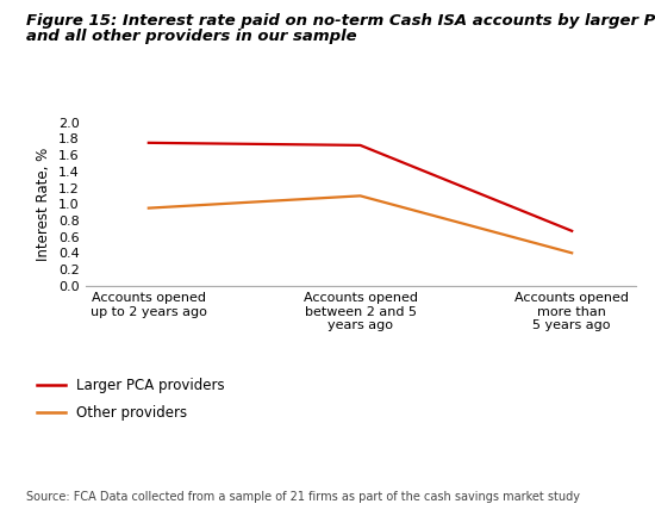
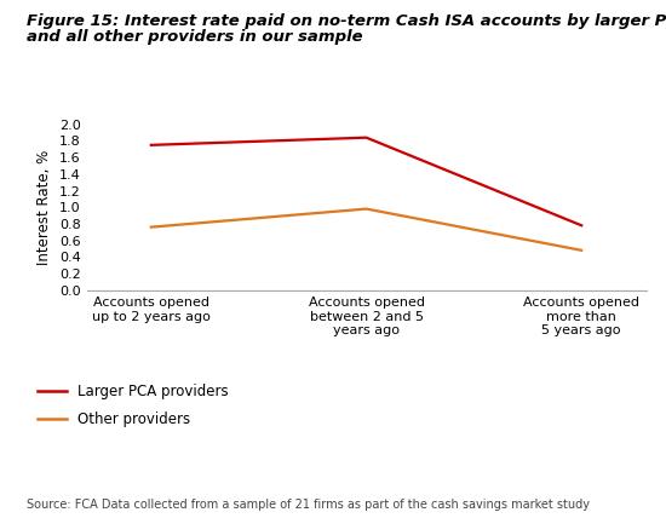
Other providers/Accounts opened up to 2 years ago: 0.95 -> 0.76
Larger PCA providers/Accounts opened between 2 and 5 years ago: 1.72 -> 1.84
Other providers/Accounts opened between 2 and 5 years ago: 1.10 -> 0.98
Larger PCA providers/Accounts opened more than 5 years ago: 0.67 -> 0.78
Other providers/Accounts opened more than 5 years ago: 0.40 -> 0.48
